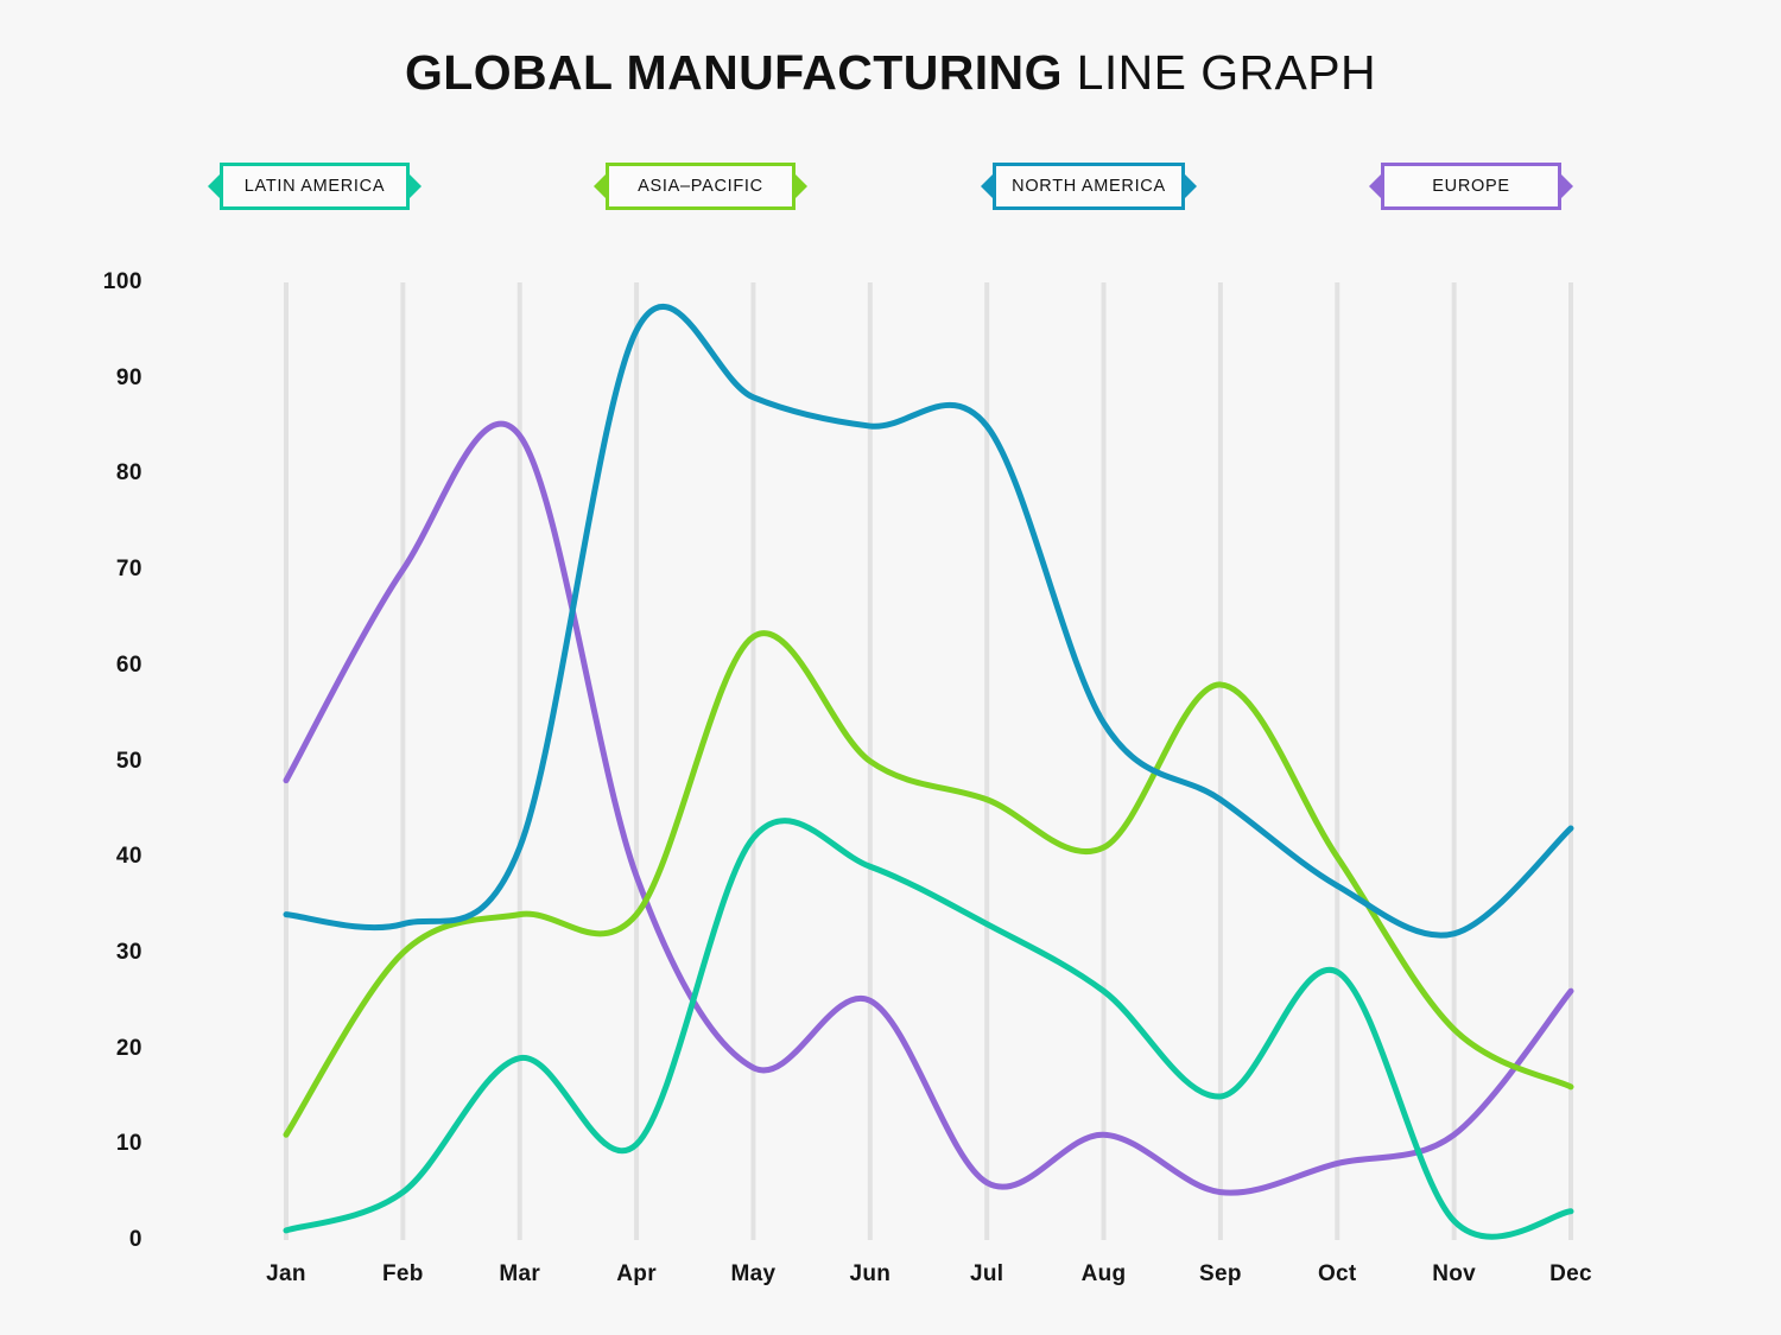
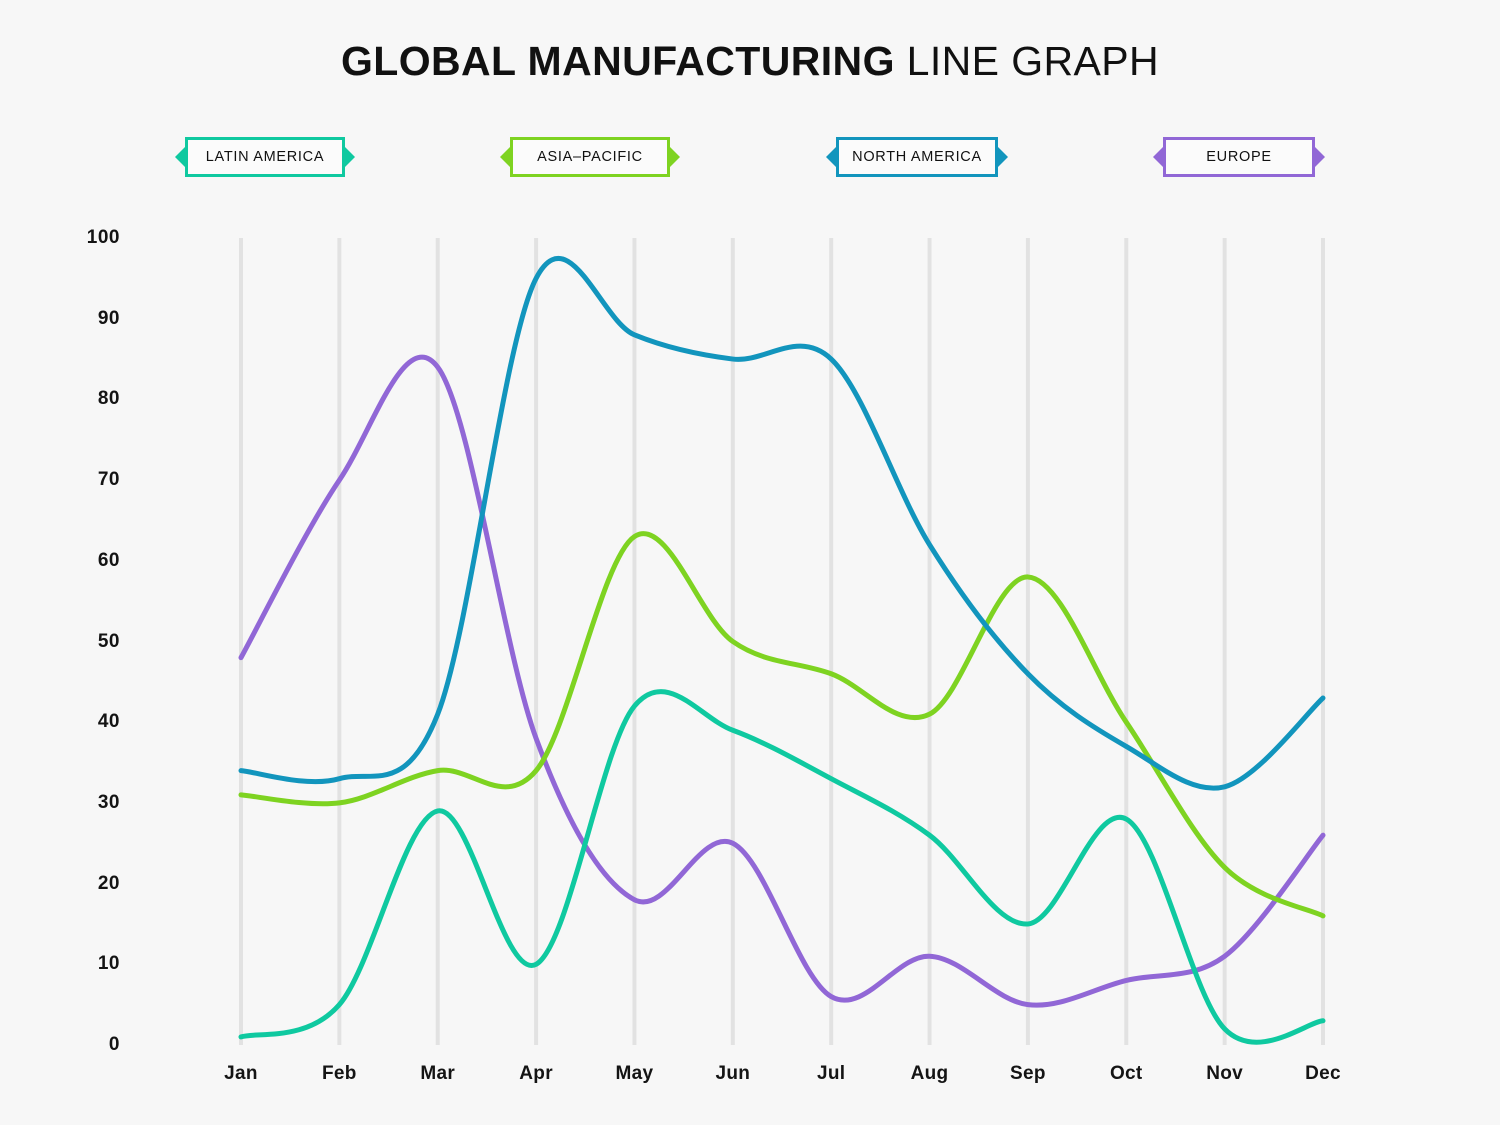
ASIA–PACIFIC/Jan: 11 -> 31
LATIN AMERICA/Mar: 19 -> 29
NORTH AMERICA/Aug: 54 -> 62
